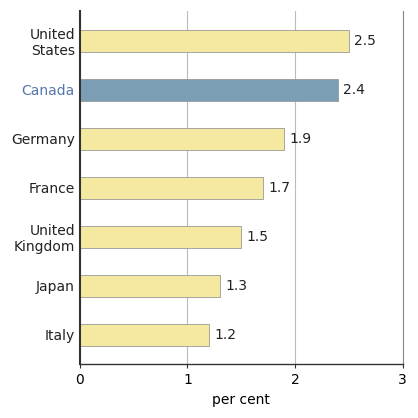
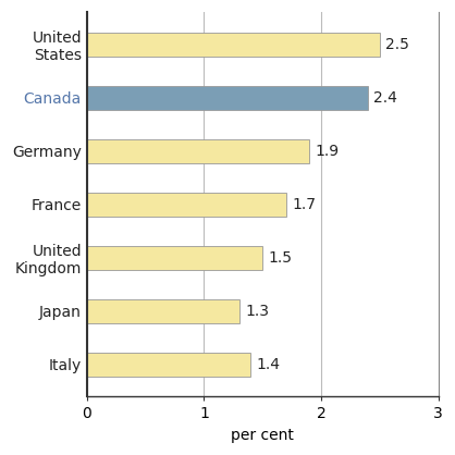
Italy: 1.2 -> 1.4
